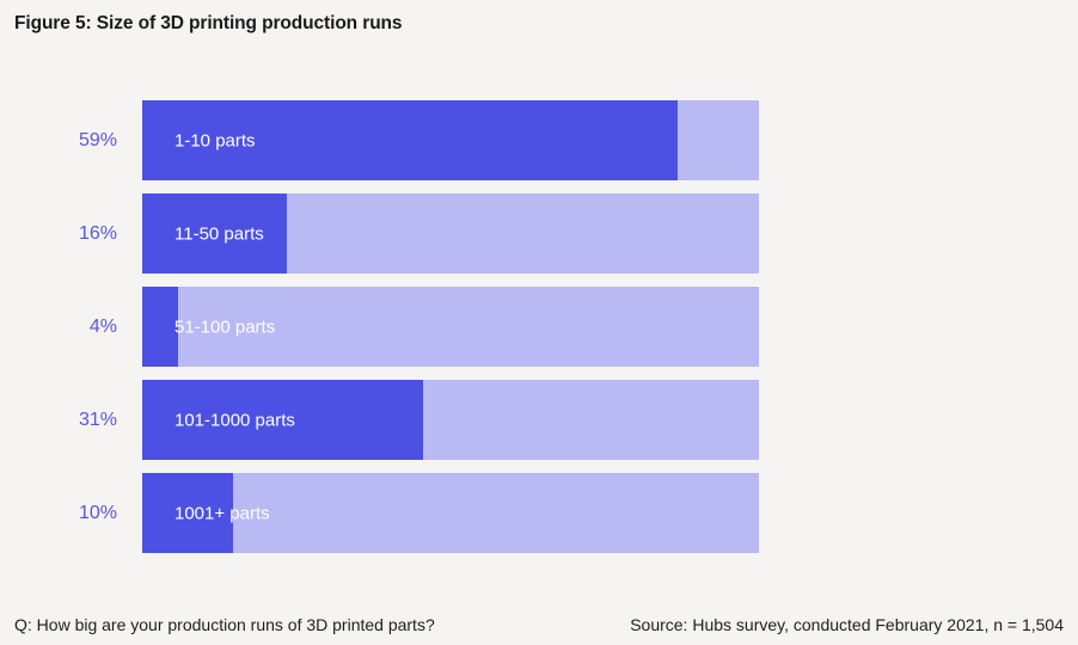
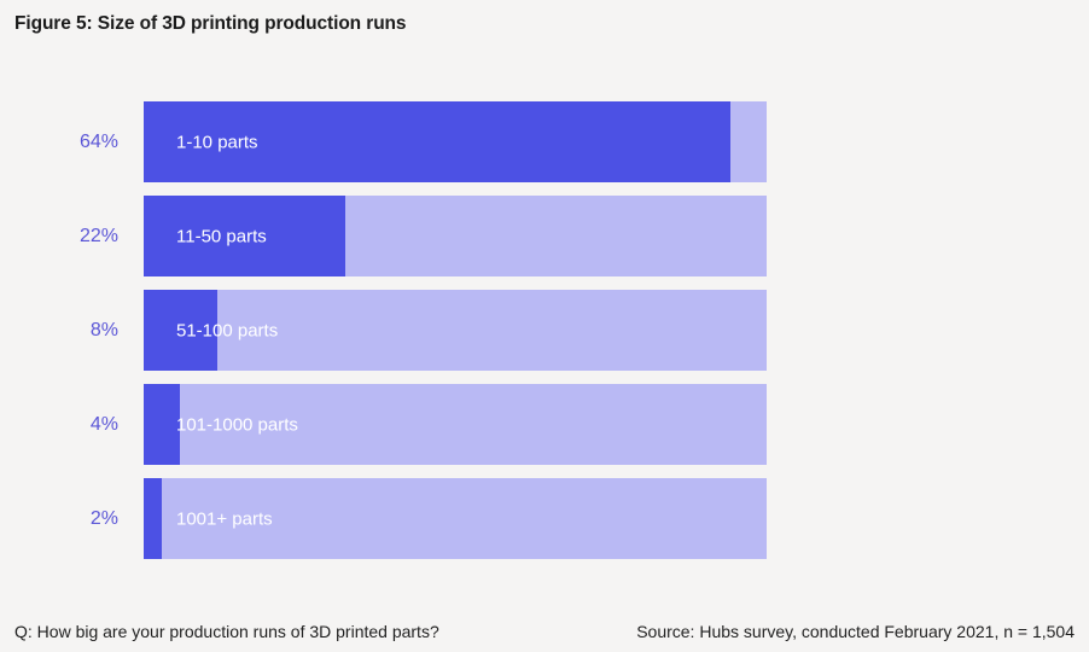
1-10 parts: 59% -> 64%
11-50 parts: 16% -> 22%
51-100 parts: 4% -> 8%
101-1000 parts: 31% -> 4%
1001+ parts: 10% -> 2%
